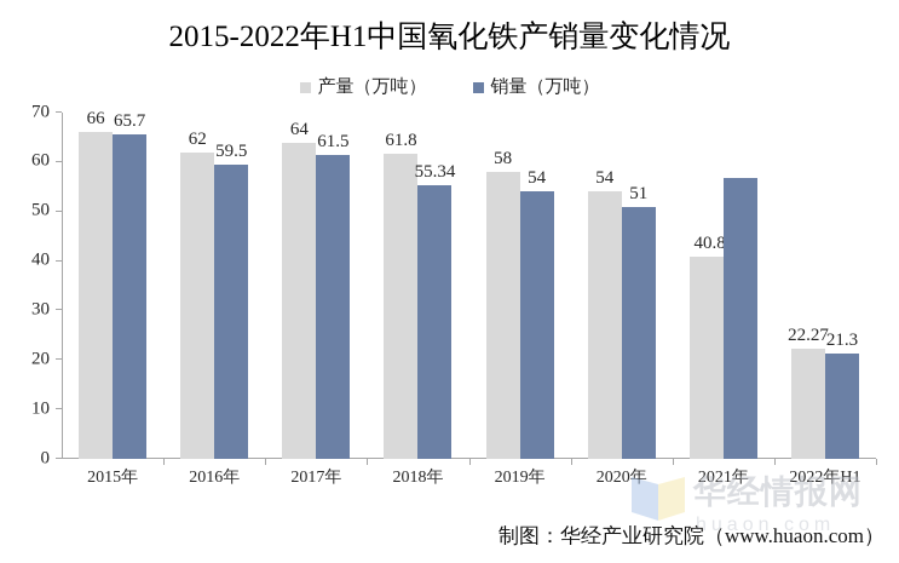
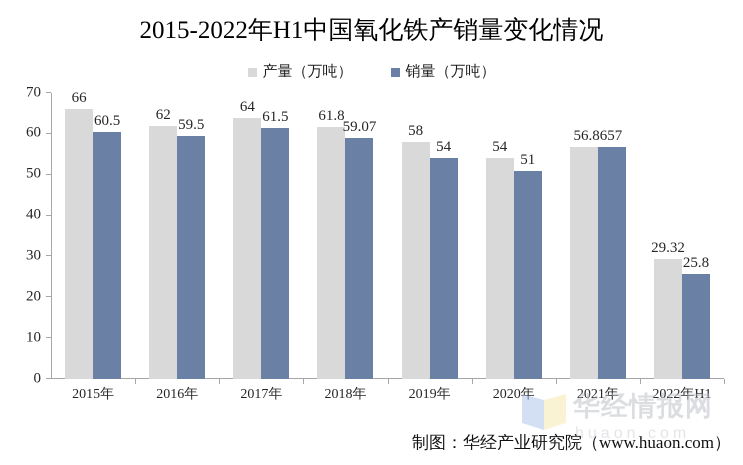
销量（万吨）/2015年: 65.7 -> 60.5
销量（万吨）/2018年: 55.34 -> 59.07
产量（万吨）/2021年: 40.8281 -> 56.8657
产量（万吨）/2022年H1: 22.27 -> 29.32
销量（万吨）/2022年H1: 21.3 -> 25.8
